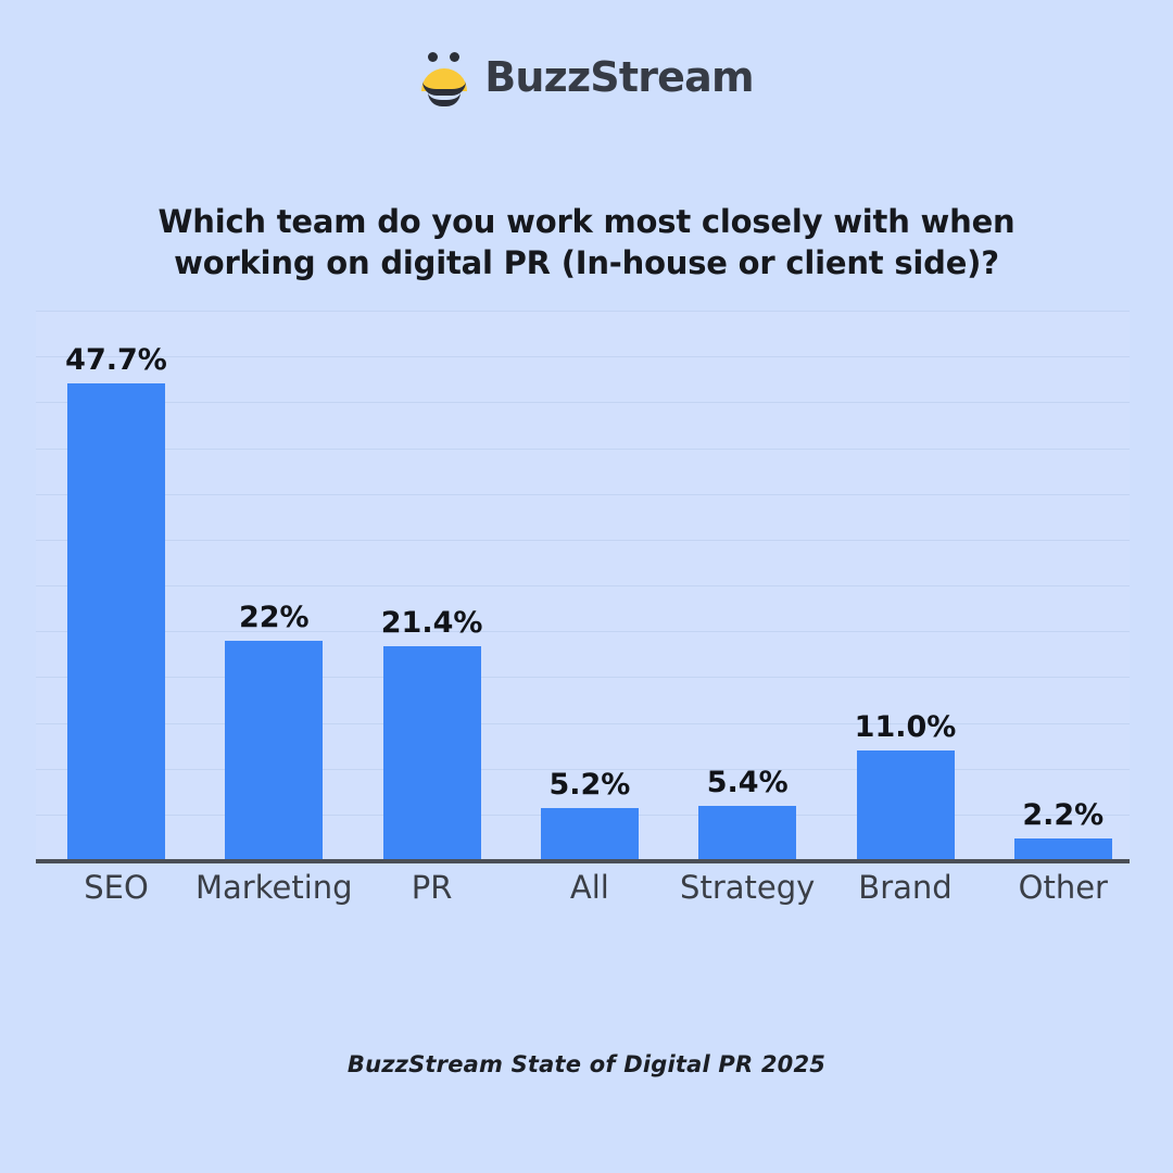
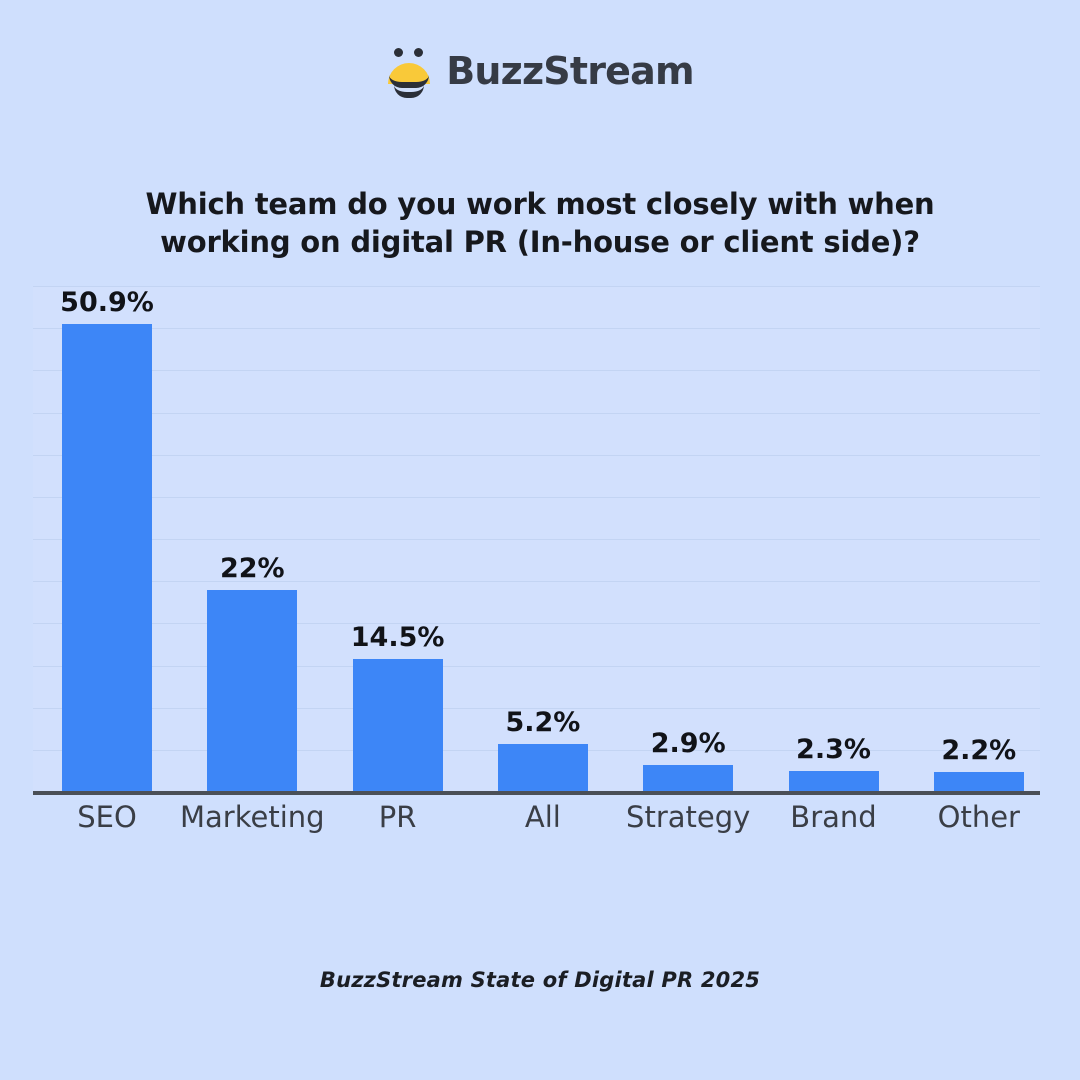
SEO: 47.7% -> 50.9%
PR: 21.4% -> 14.5%
Strategy: 5.4% -> 2.9%
Brand: 11.0% -> 2.3%
